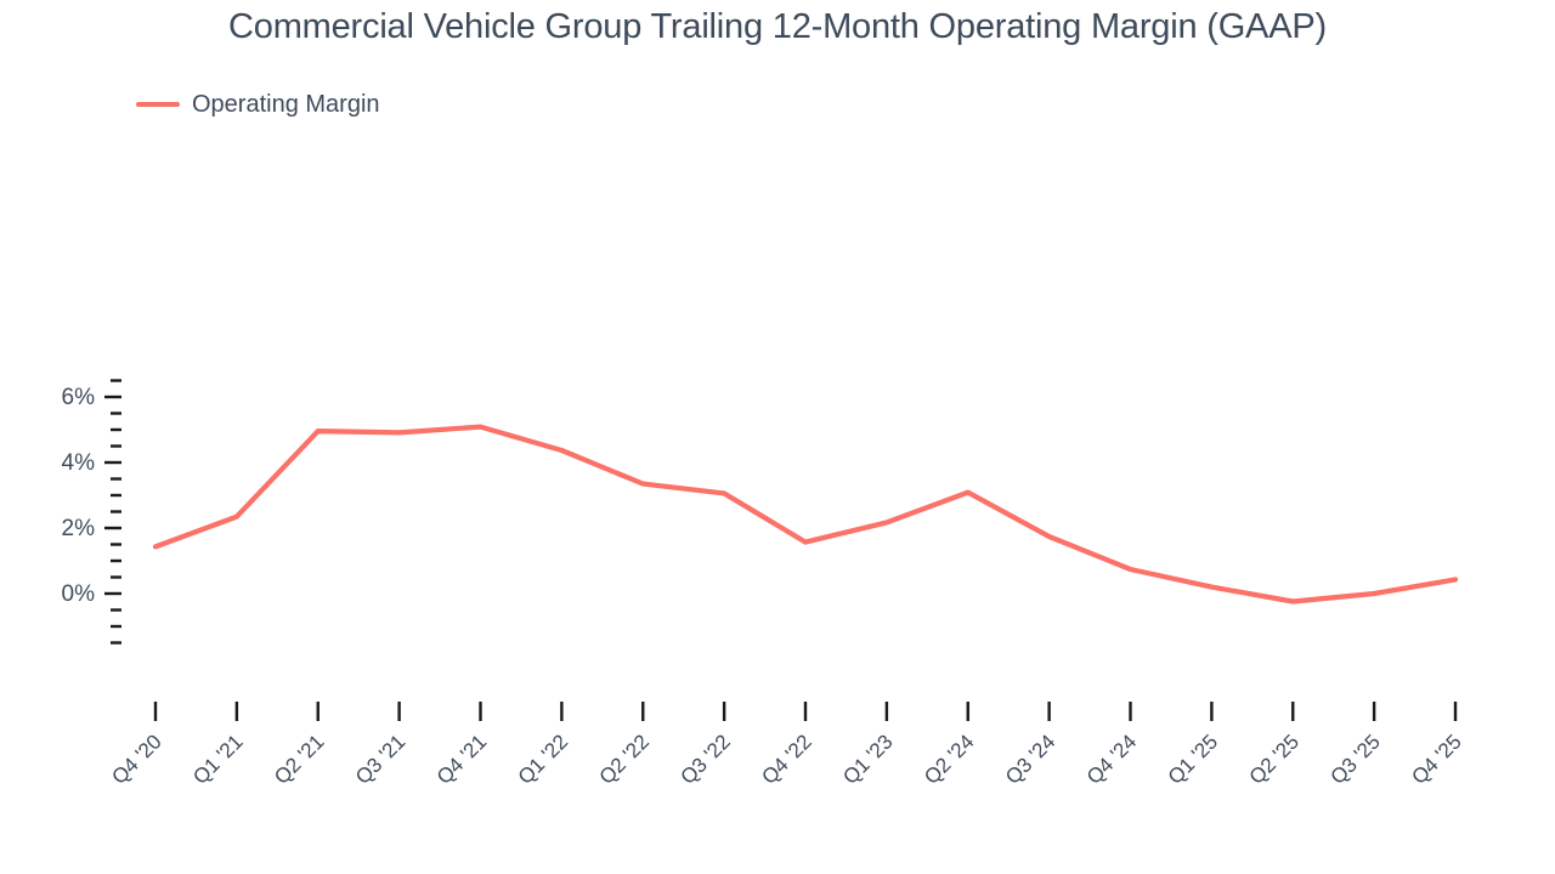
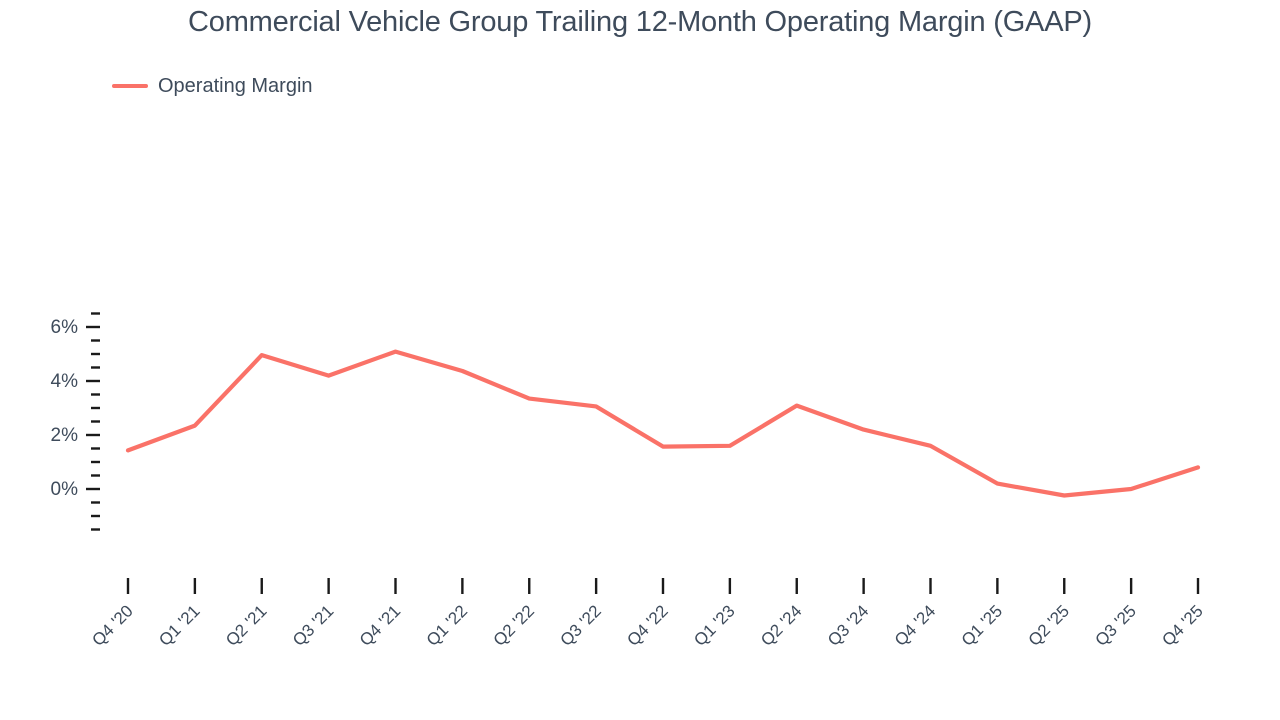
Q3 '21: 4.9% -> 4.2%
Q1 '23: 2.2% -> 1.6%
Q3 '24: 1.7% -> 2.2%
Q4 '24: 0.7% -> 1.6%
Q4 '25: 0.4% -> 0.8%
